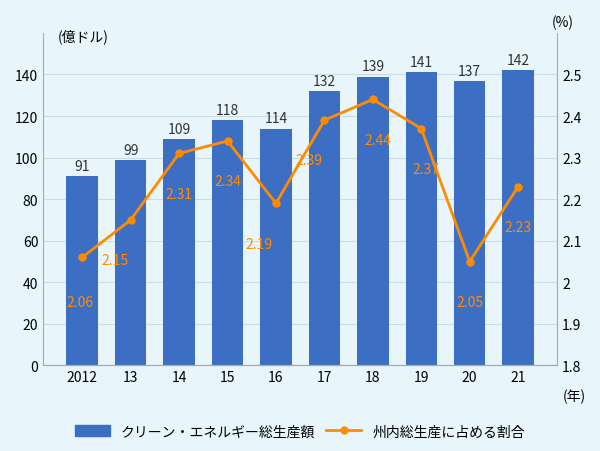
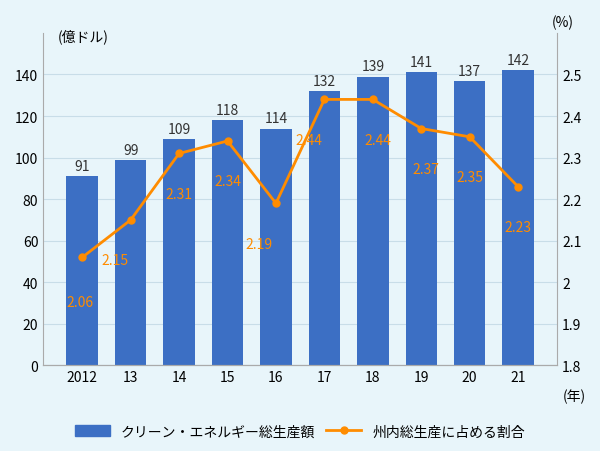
州内総生産に占める割合/17: 2.39 -> 2.44
州内総生産に占める割合/20: 2.05 -> 2.35
